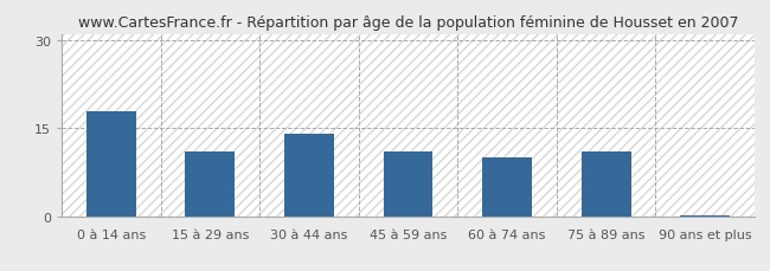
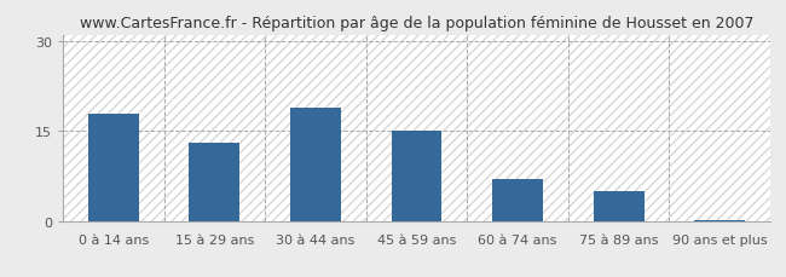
15 à 29 ans: 11.0 -> 13.0
30 à 44 ans: 14.0 -> 19.0
45 à 59 ans: 11.0 -> 15.0
60 à 74 ans: 10.0 -> 7.0
75 à 89 ans: 11.0 -> 5.0
